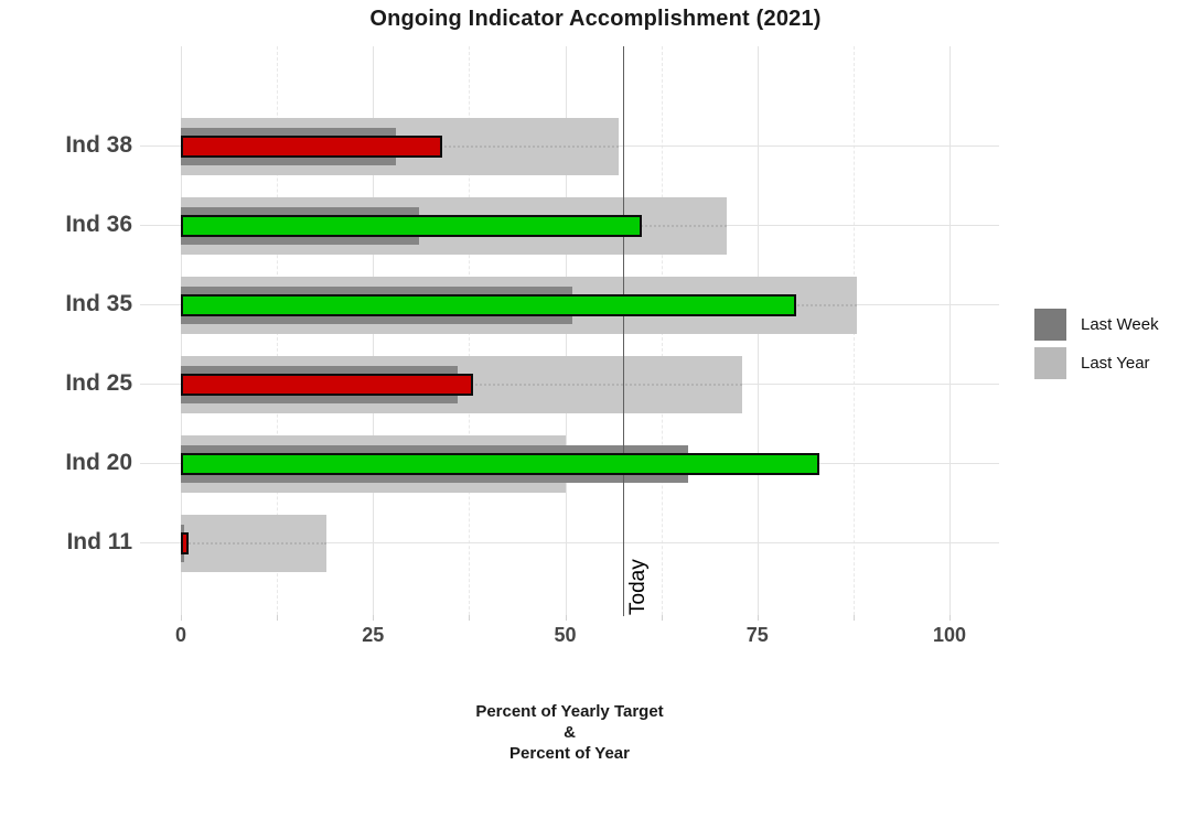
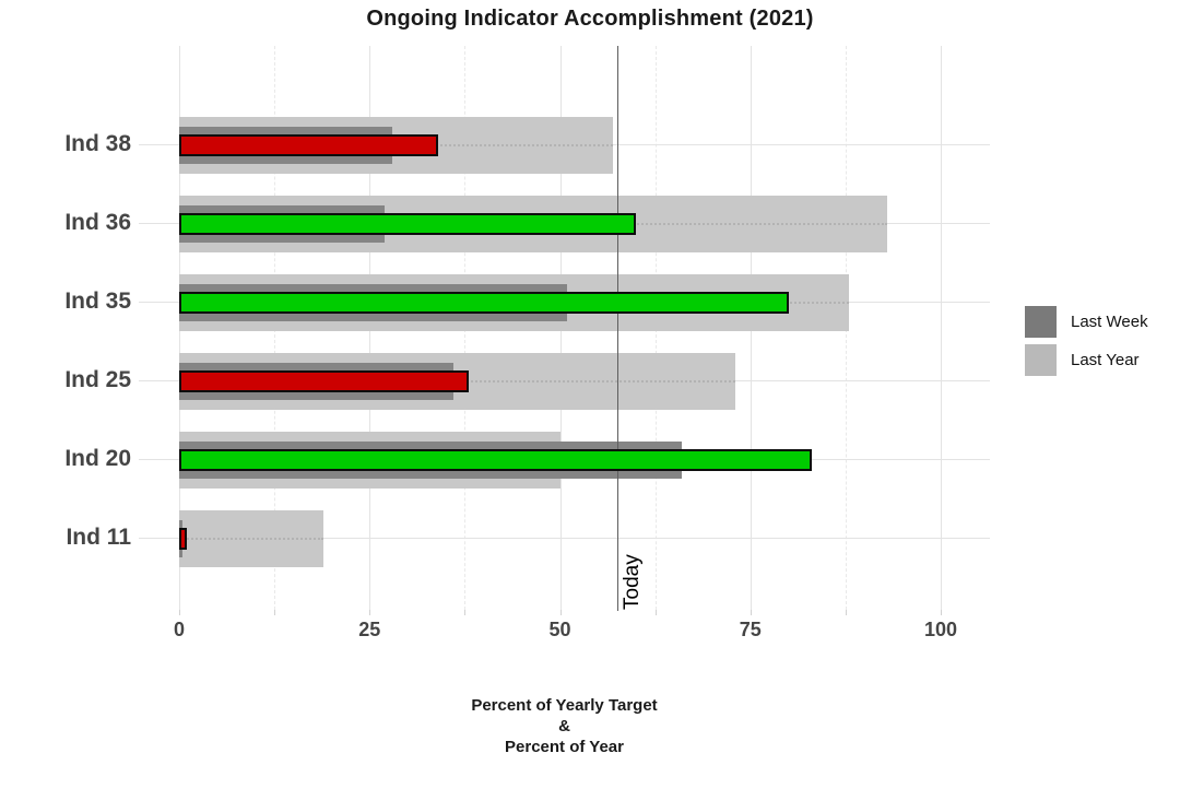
Last Week/Ind 36: 31 -> 27
Last Year/Ind 36: 71 -> 93
